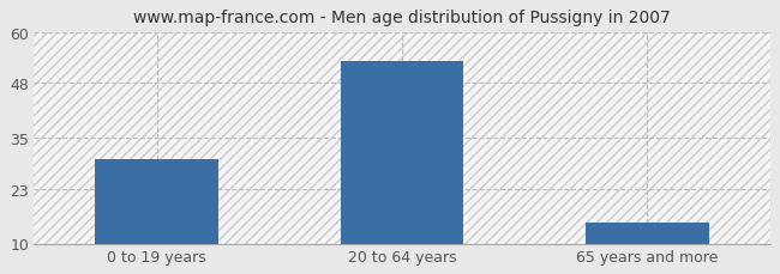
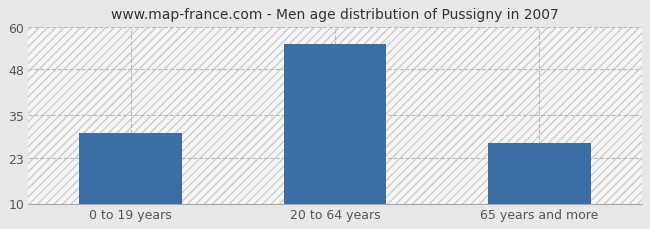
20 to 64 years: 53 -> 55
65 years and more: 15 -> 27
